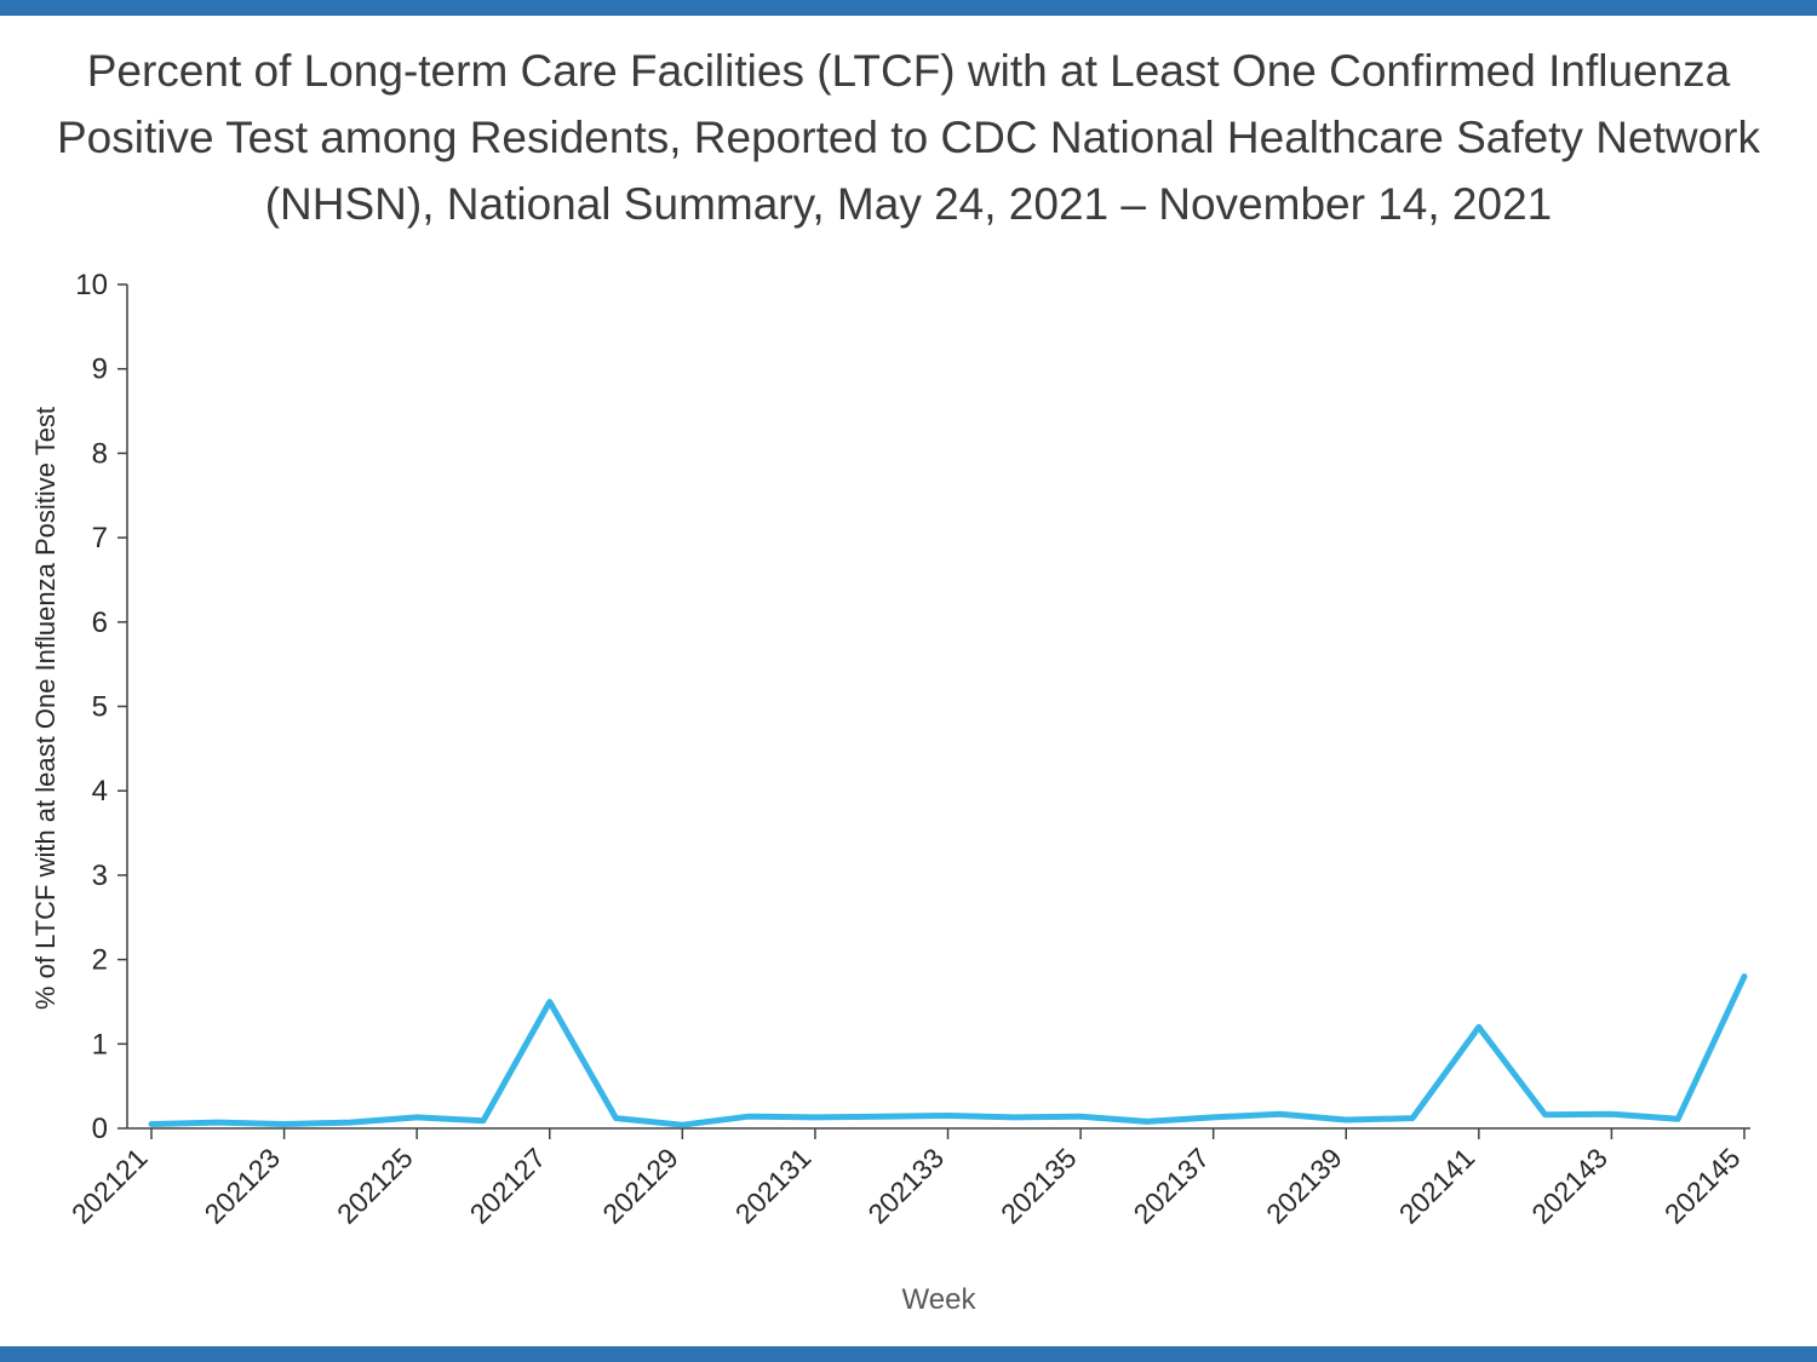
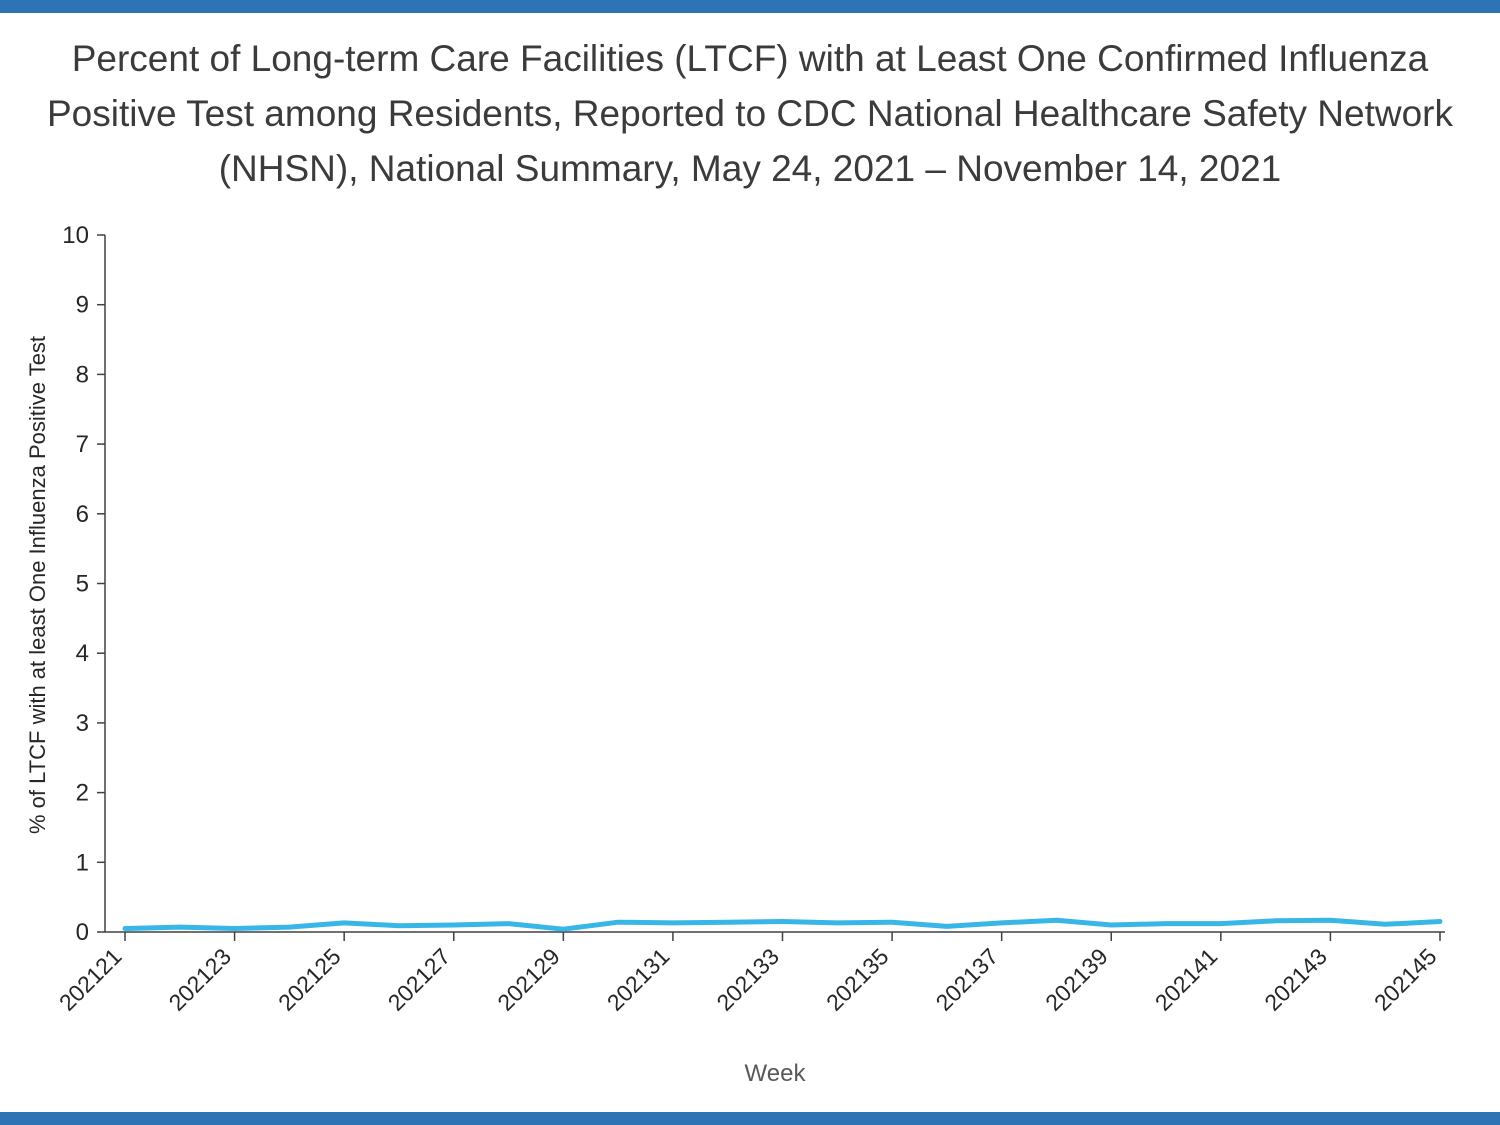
202127: 1.5 -> 0.1
202141: 1.2 -> 0.1
202145: 1.8 -> 0.1
